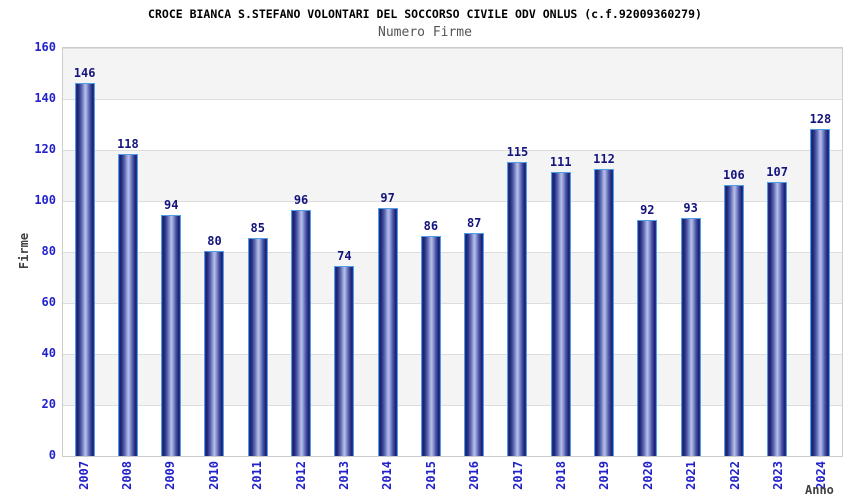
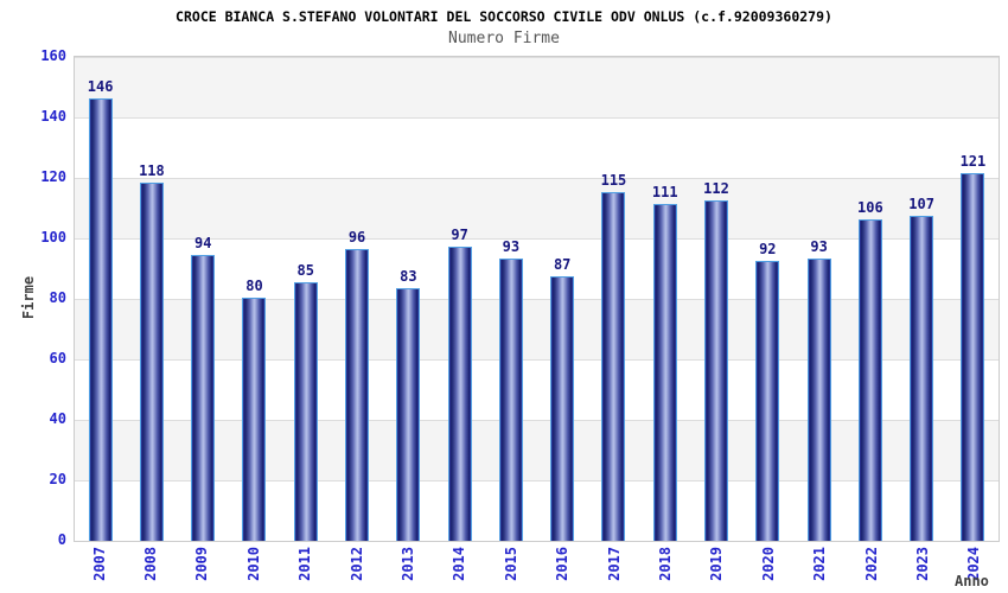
2013: 74 -> 83
2015: 86 -> 93
2024: 128 -> 121
